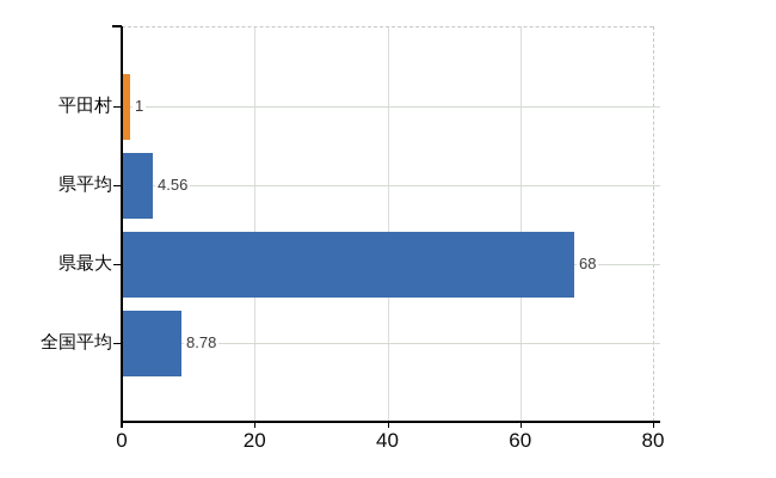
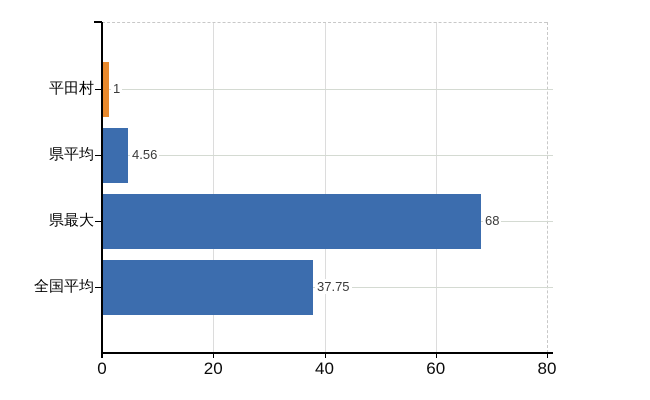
全国平均: 8.78 -> 37.75
